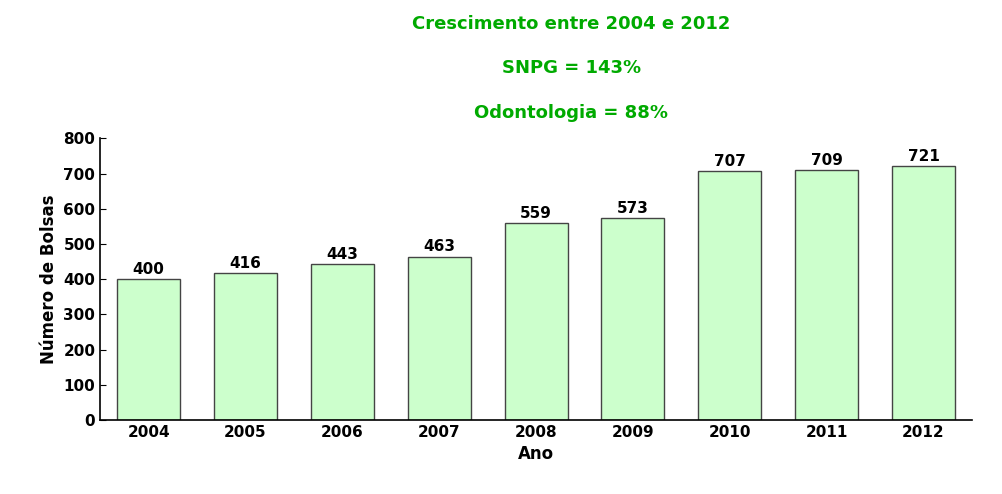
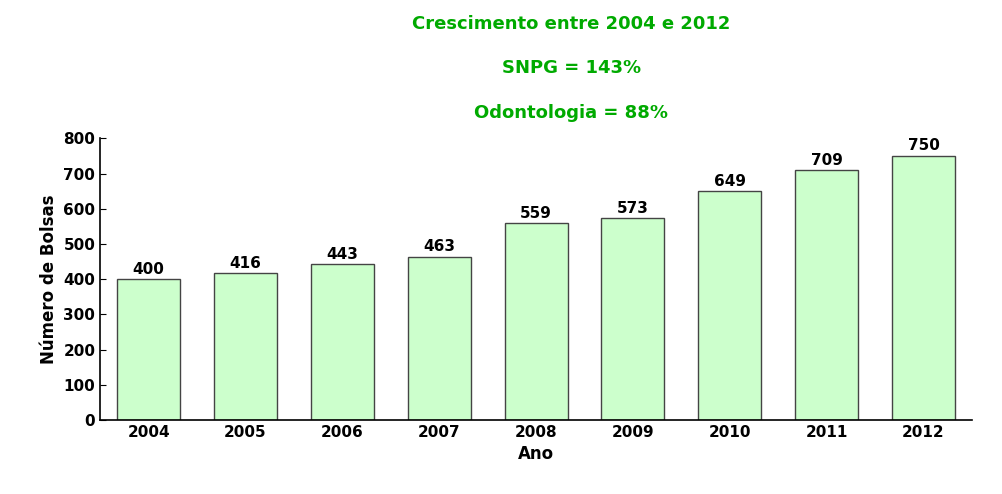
2010: 707 -> 649
2012: 721 -> 750
